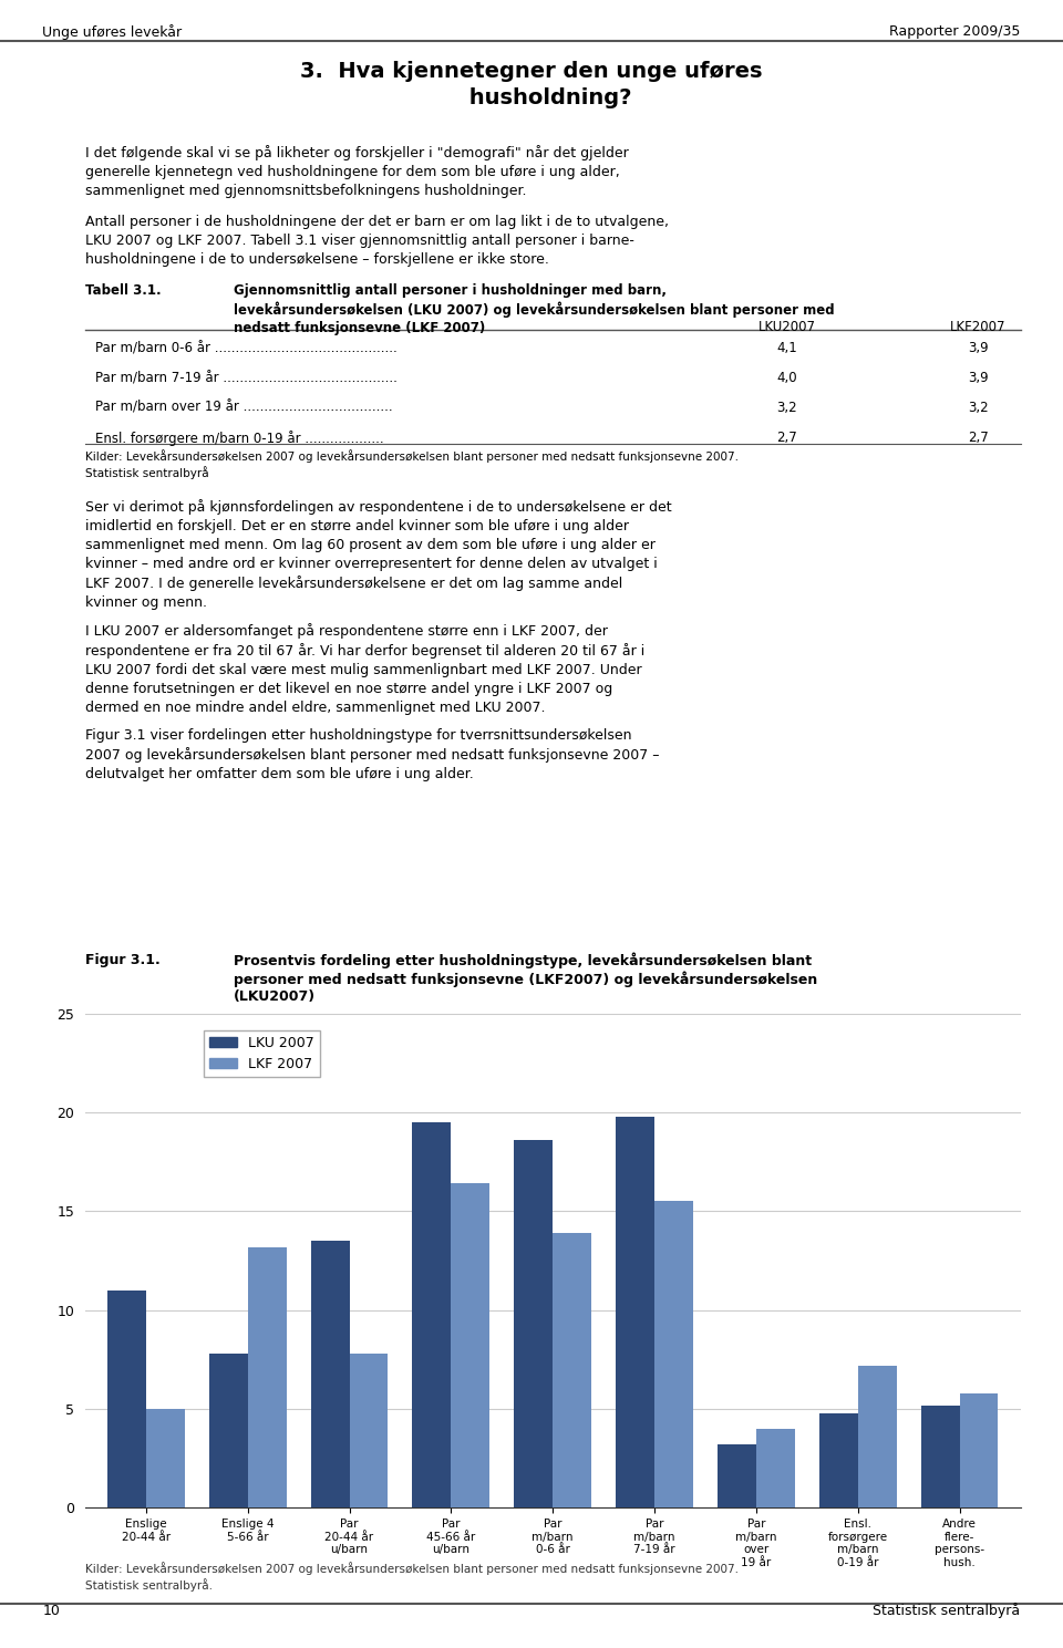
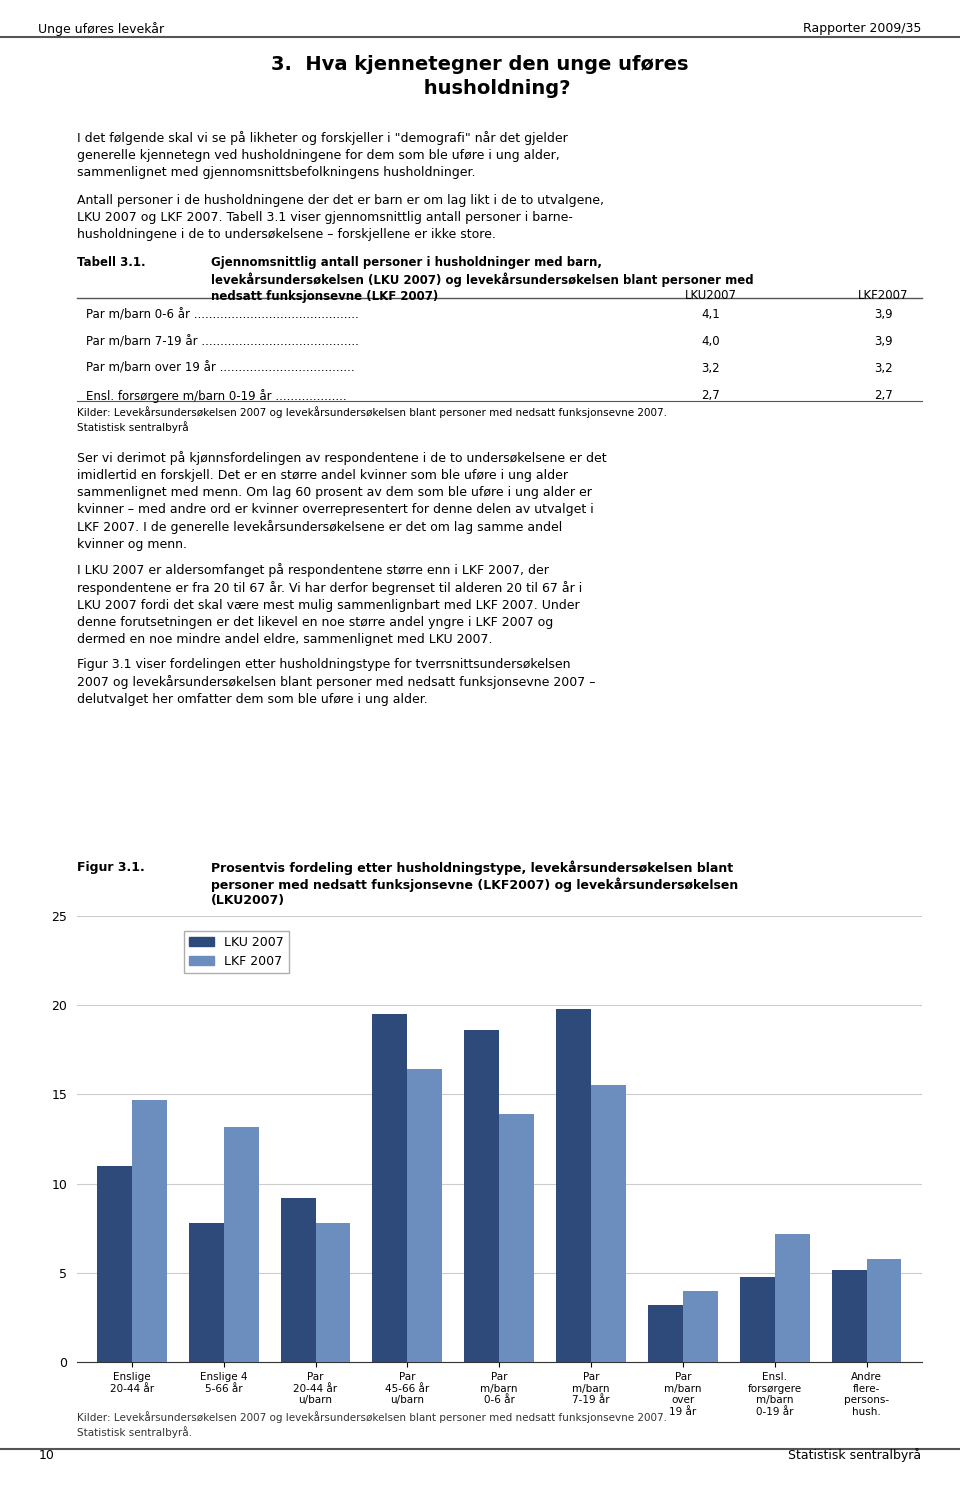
LKF 2007/Enslige 20-44 år: 5.0 -> 14.7
LKU 2007/Par 20-44 år u/barn: 13.5 -> 9.2
